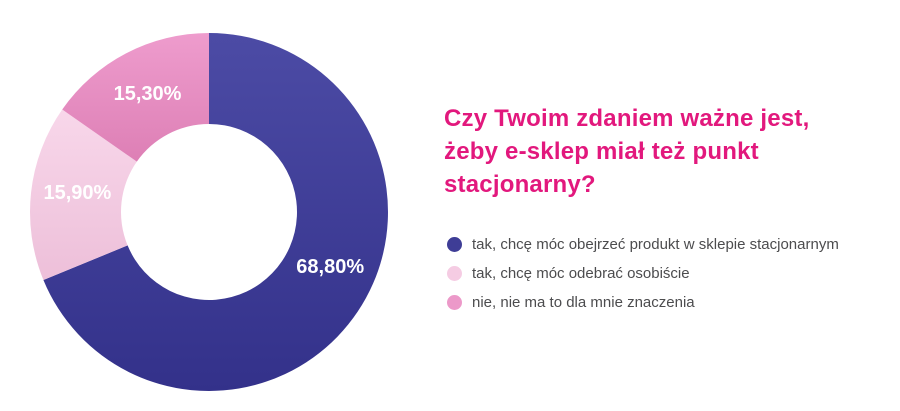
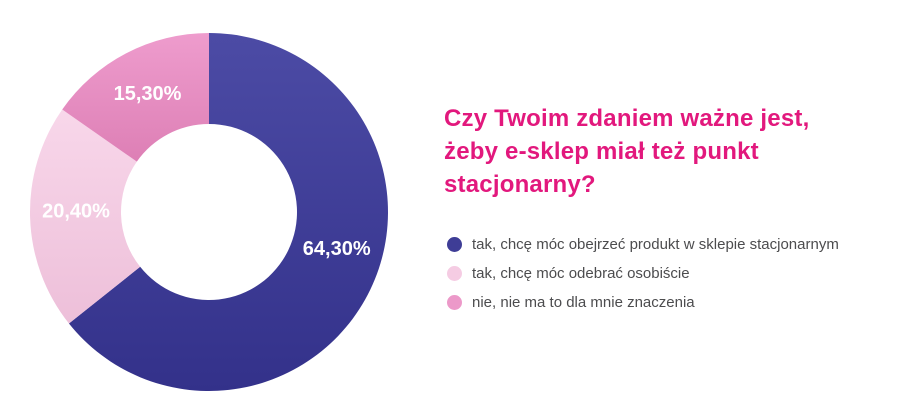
tak, chcę móc obejrzeć produkt w sklepie stacjonarnym: 68,80% -> 64,30%
tak, chcę móc odebrać osobiście: 15,90% -> 20,40%
